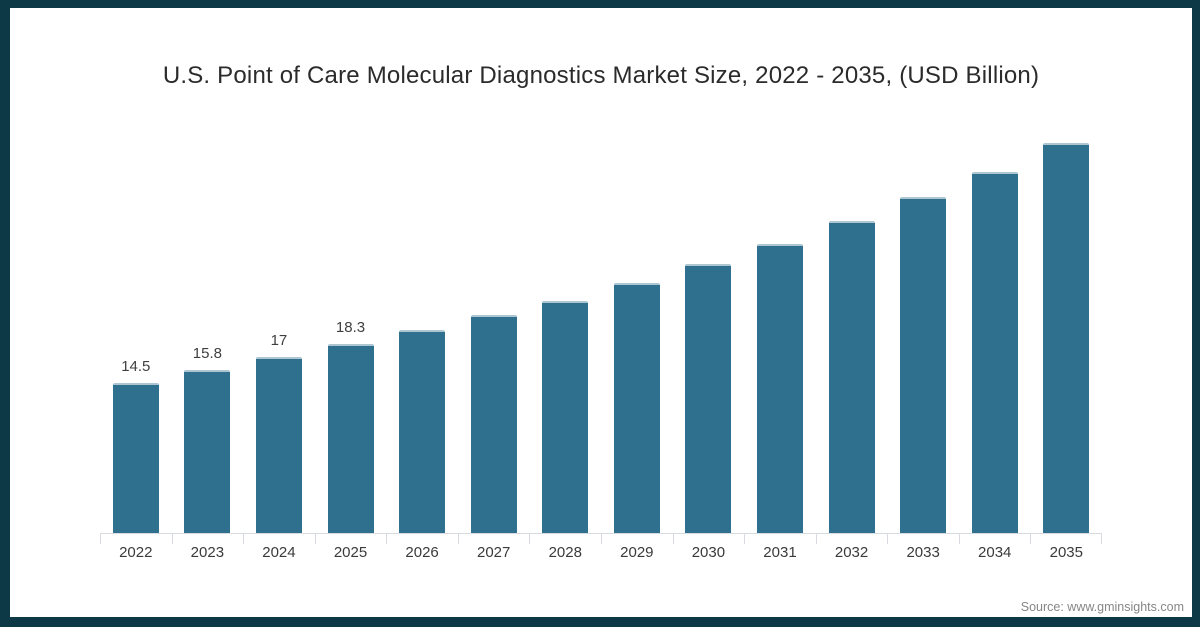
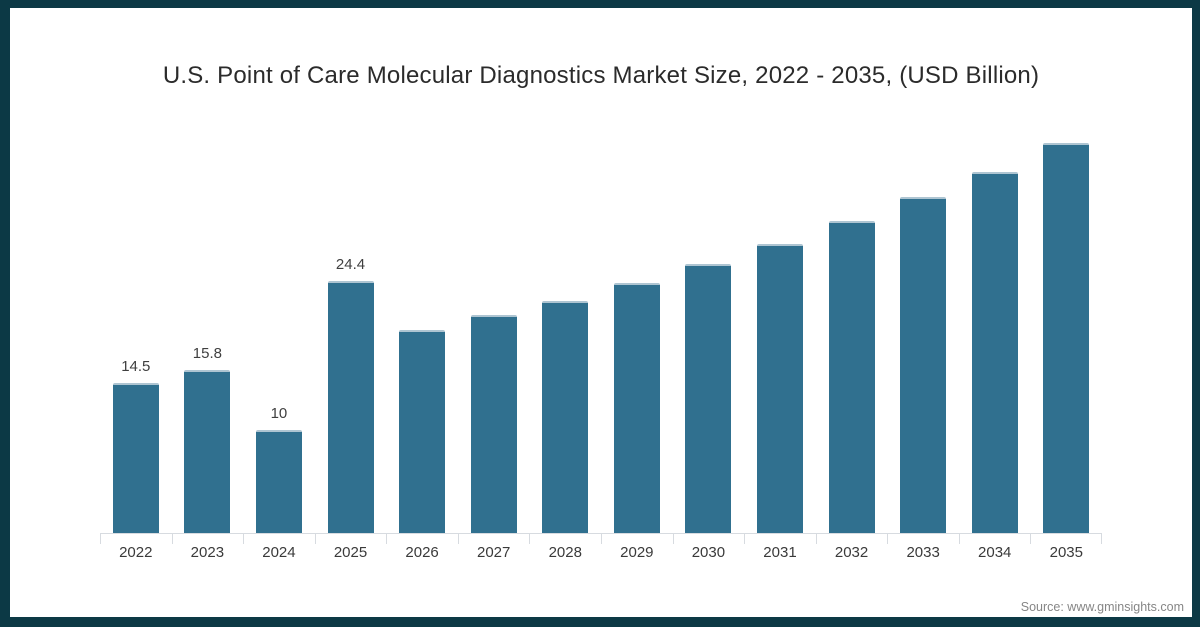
2024: 17 -> 10
2025: 18.3 -> 24.4
